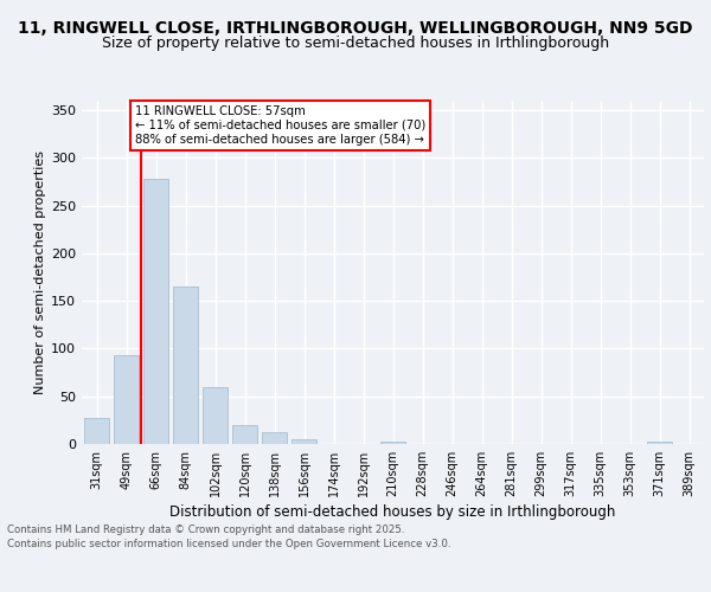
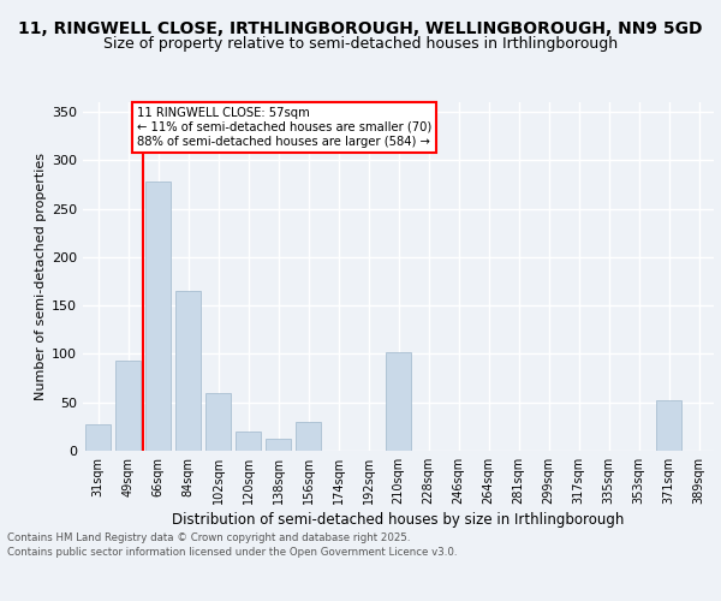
156sqm: 5 -> 30
210sqm: 3 -> 102
371sqm: 2 -> 52
